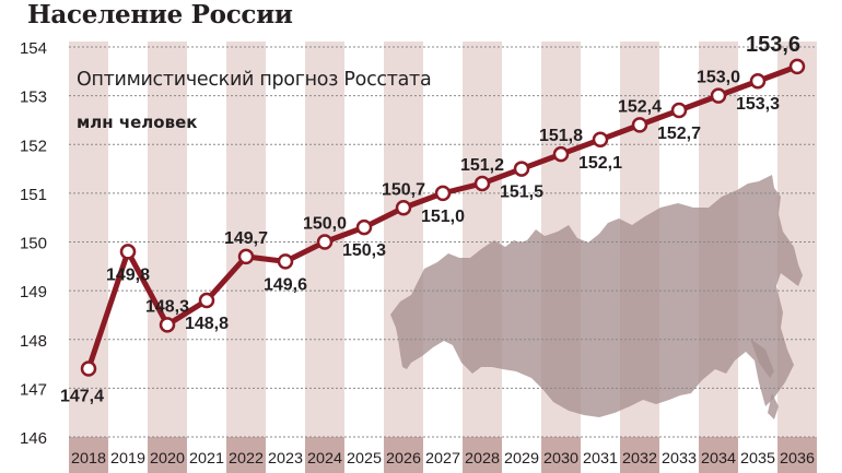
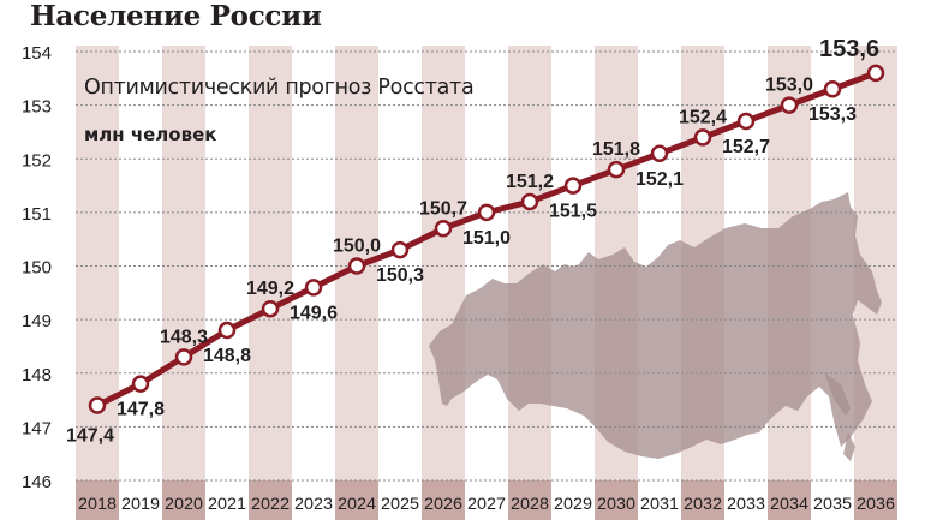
2019: 149,8 -> 147,8
2022: 149,7 -> 149,2
